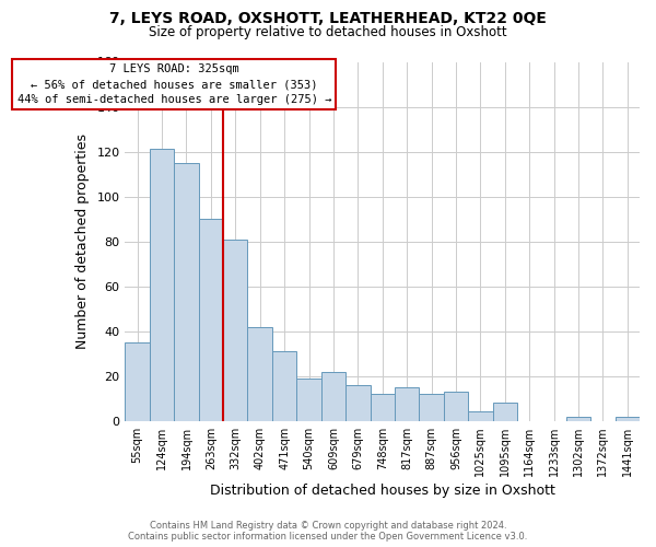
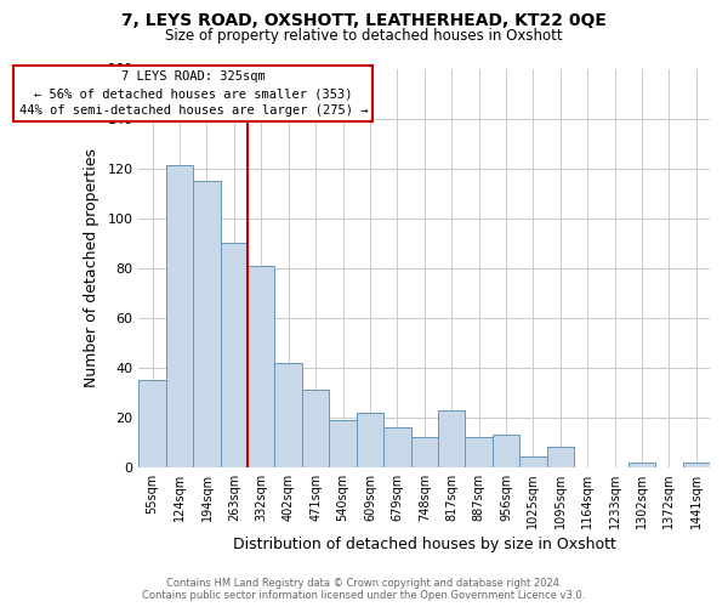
817sqm: 15 -> 23
